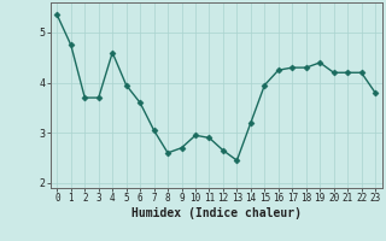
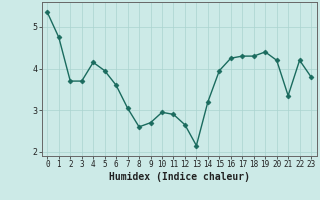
4: 4.60 -> 4.15
13: 2.45 -> 2.15
21: 4.20 -> 3.35
